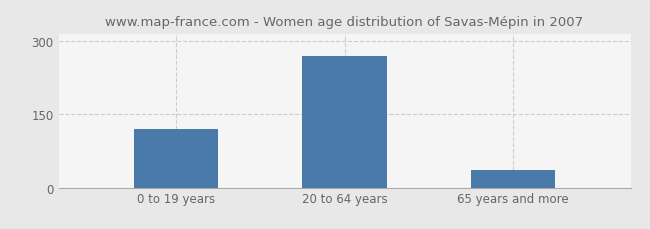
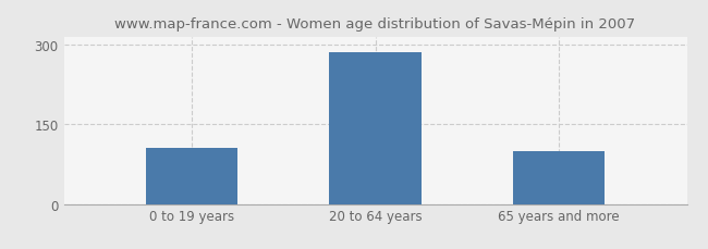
0 to 19 years: 120 -> 105
20 to 64 years: 270 -> 285
65 years and more: 35 -> 100
